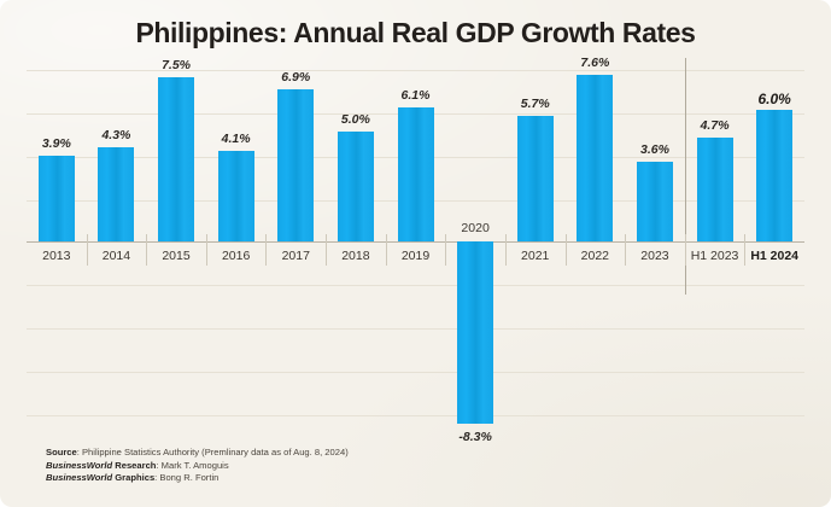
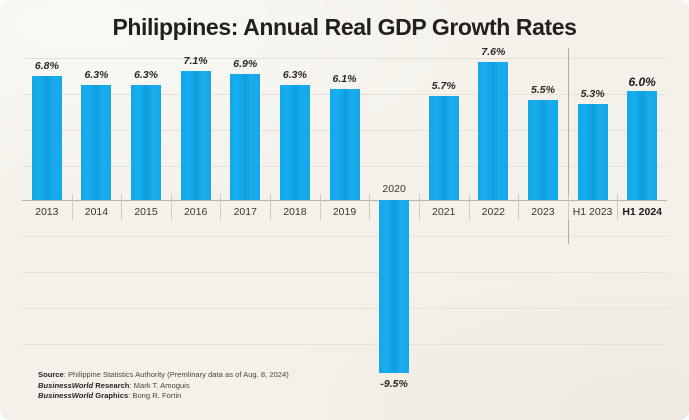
2013: 3.9% -> 6.8%
2014: 4.3% -> 6.3%
2015: 7.5% -> 6.3%
2016: 4.1% -> 7.1%
2018: 5.0% -> 6.3%
2020: -8.3% -> -9.5%
2023: 3.6% -> 5.5%
H1 2023: 4.7% -> 5.3%
